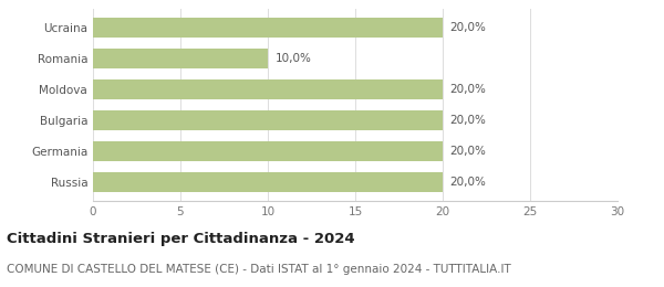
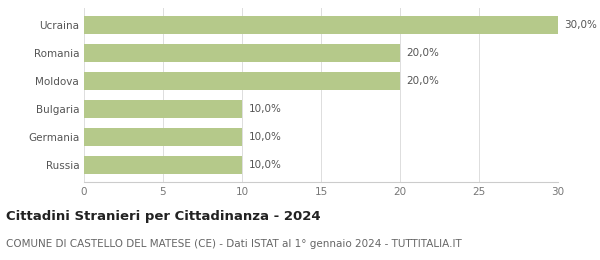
Ucraina: 20,0% -> 30,0%
Romania: 10,0% -> 20,0%
Bulgaria: 20,0% -> 10,0%
Germania: 20,0% -> 10,0%
Russia: 20,0% -> 10,0%
